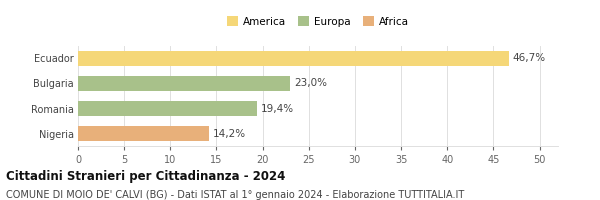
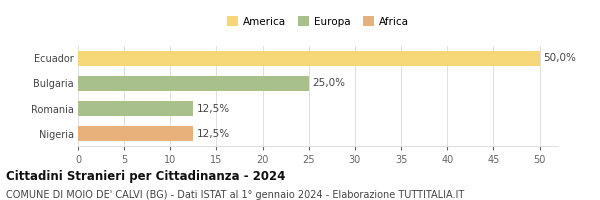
Ecuador: 46,7% -> 50,0%
Bulgaria: 23,0% -> 25,0%
Romania: 19,4% -> 12,5%
Nigeria: 14,2% -> 12,5%
